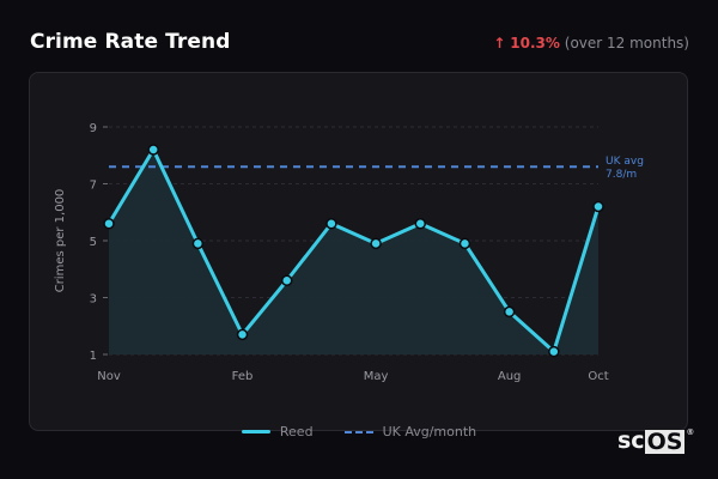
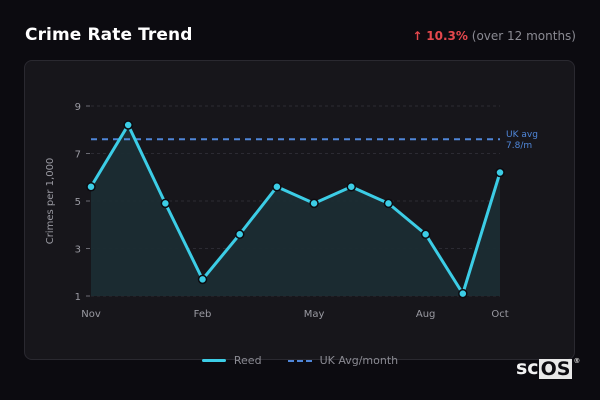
Reed/Aug: 2.5 -> 3.6
